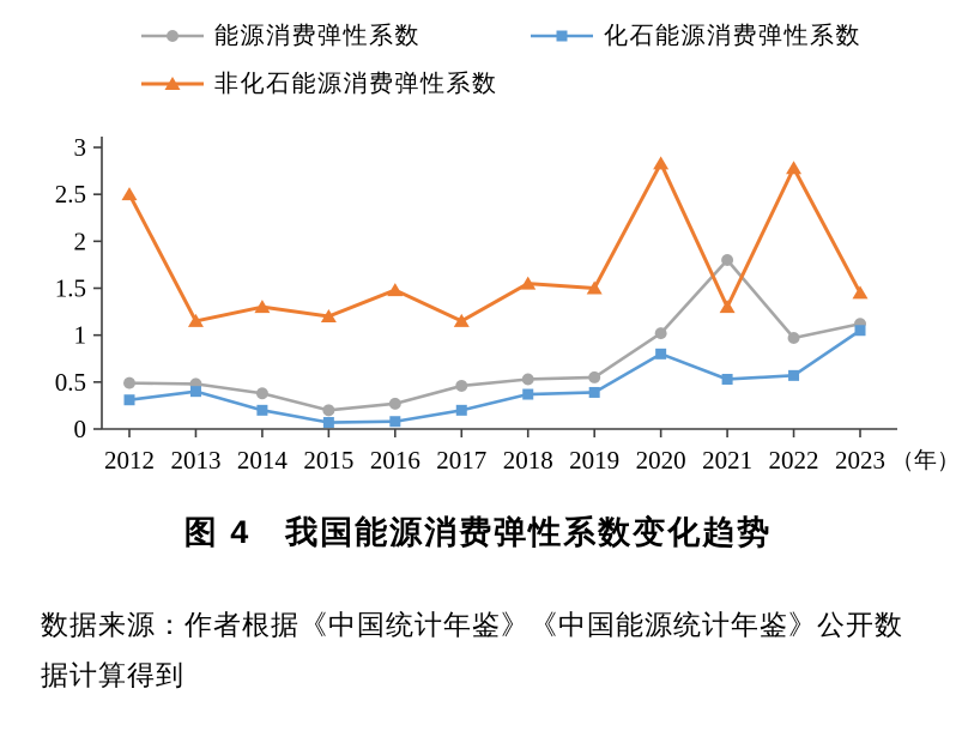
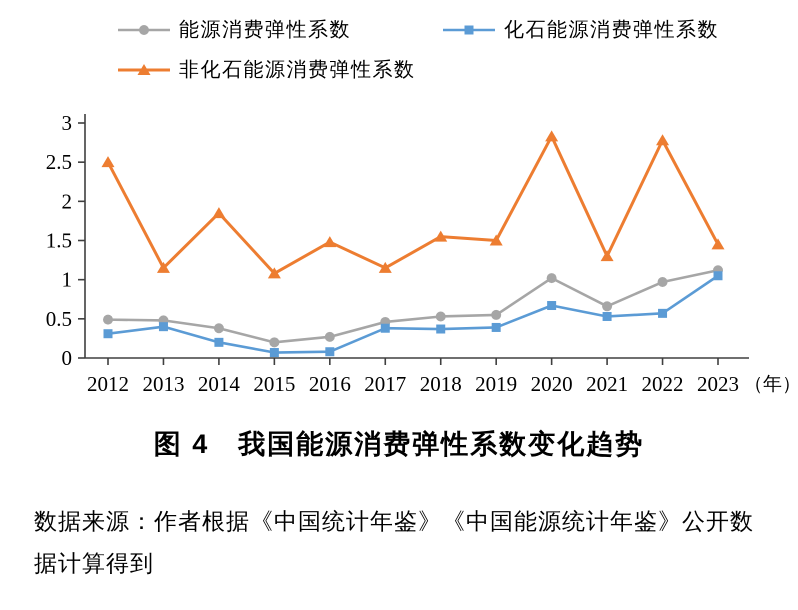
非化石能源消费弹性系数/2014: 1.3 -> 1.9
非化石能源消费弹性系数/2015: 1.2 -> 1.1
化石能源消费弹性系数/2017: 0.2 -> 0.4
化石能源消费弹性系数/2020: 0.8 -> 0.7
能源消费弹性系数/2021: 1.8 -> 0.7
